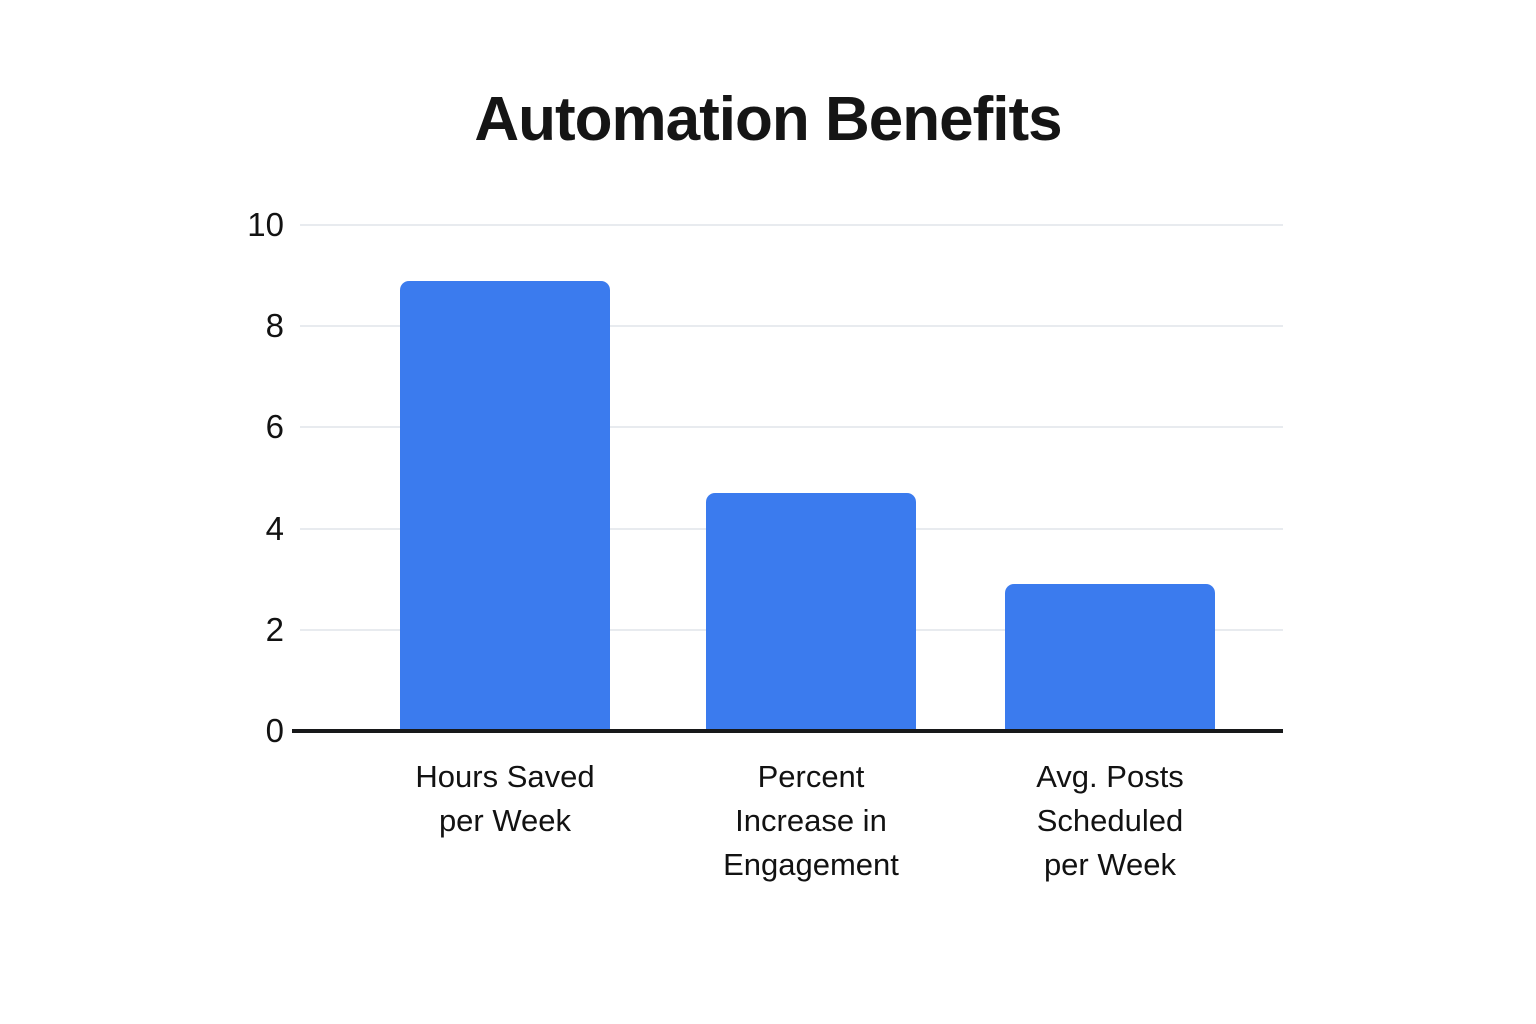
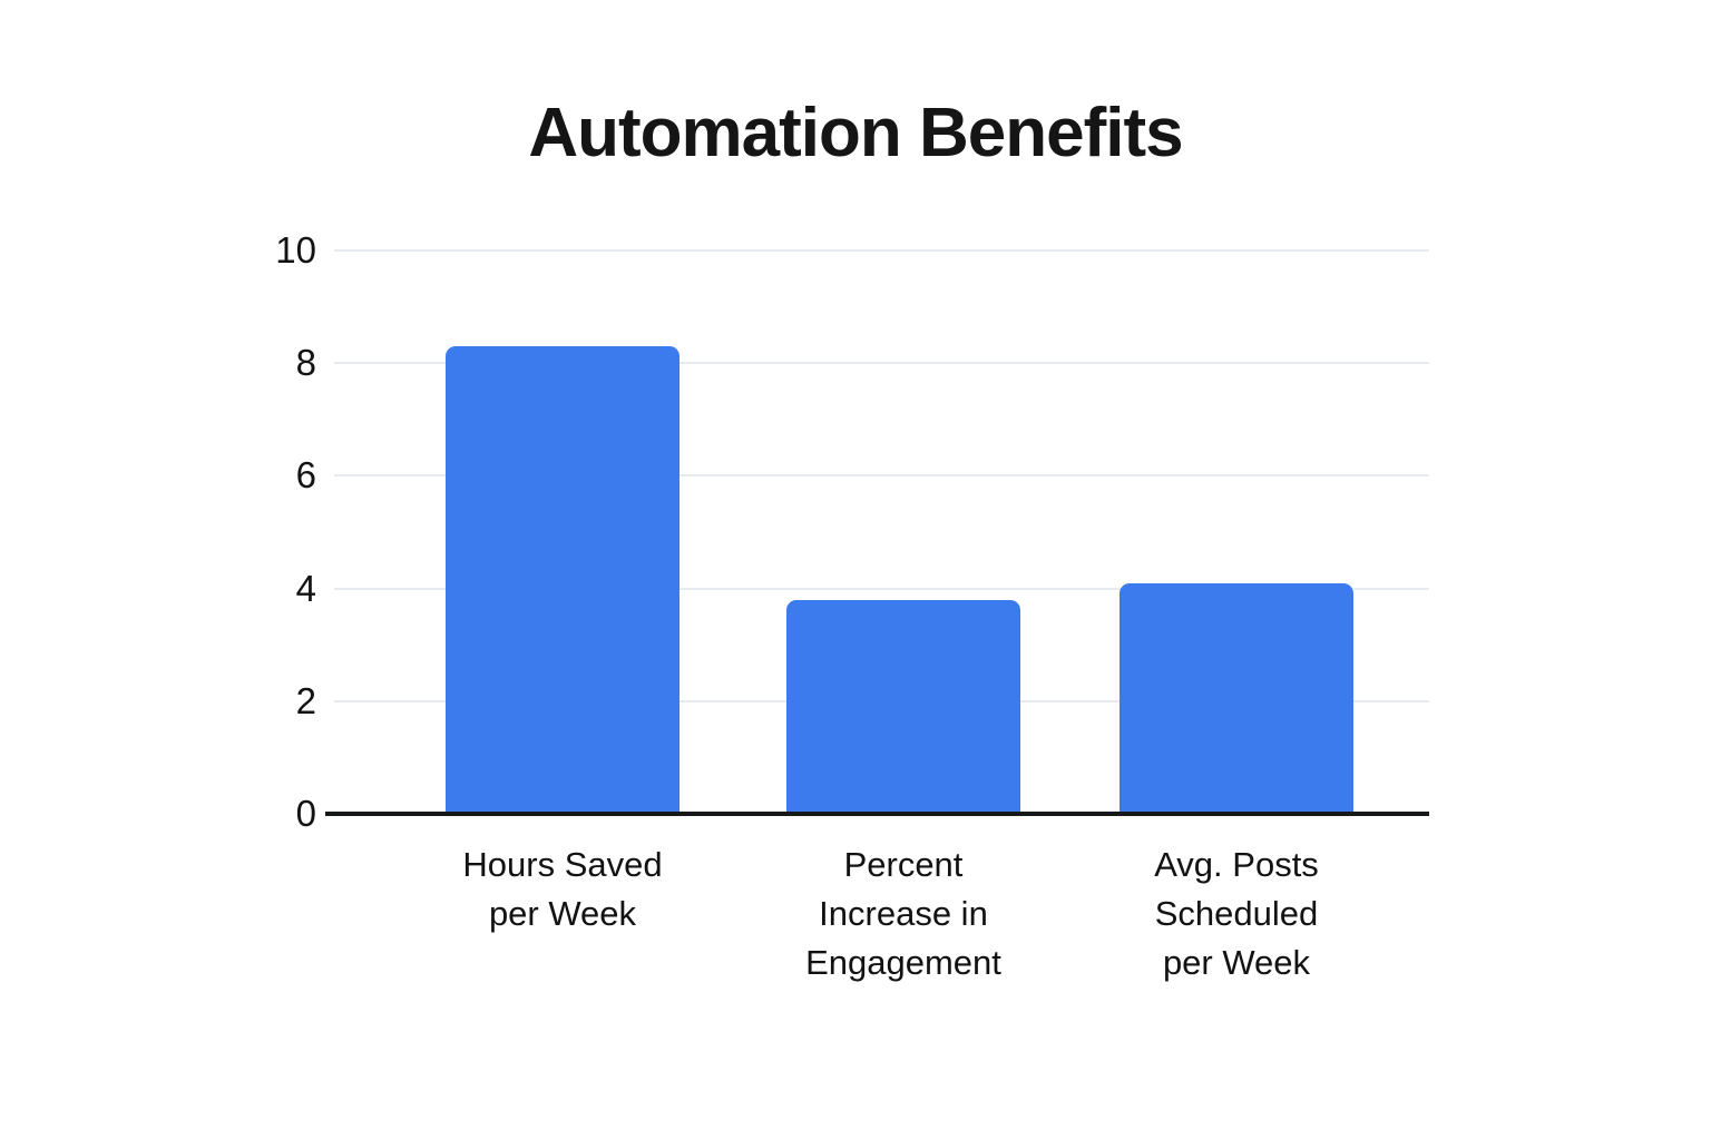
Hours Saved per Week: 8.9 -> 8.3
Percent Increase in Engagement: 4.7 -> 3.8
Avg. Posts Scheduled per Week: 2.9 -> 4.1
